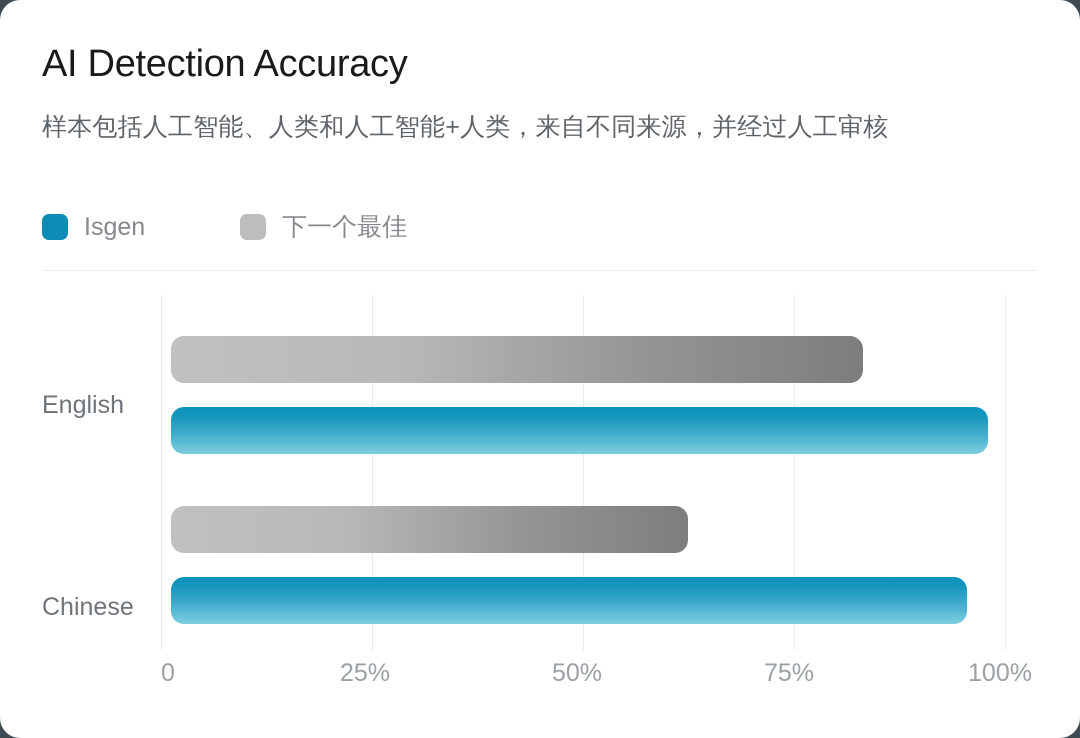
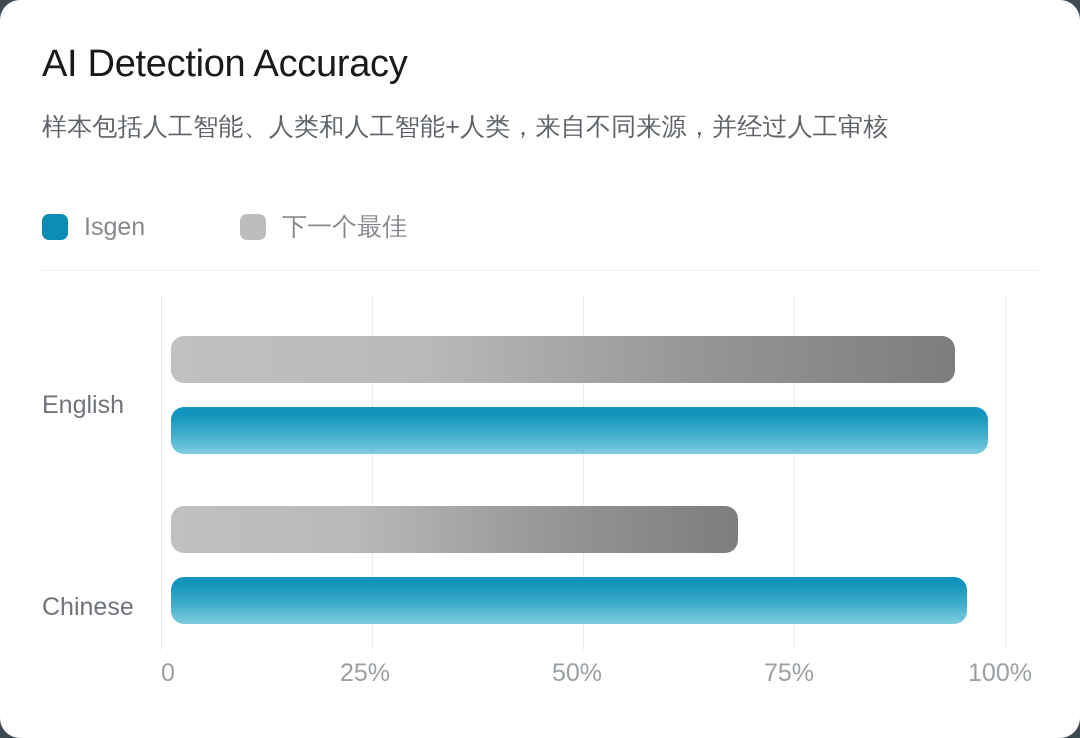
下一个最佳/English: 83% -> 94%
下一个最佳/Chinese: 62% -> 68%
